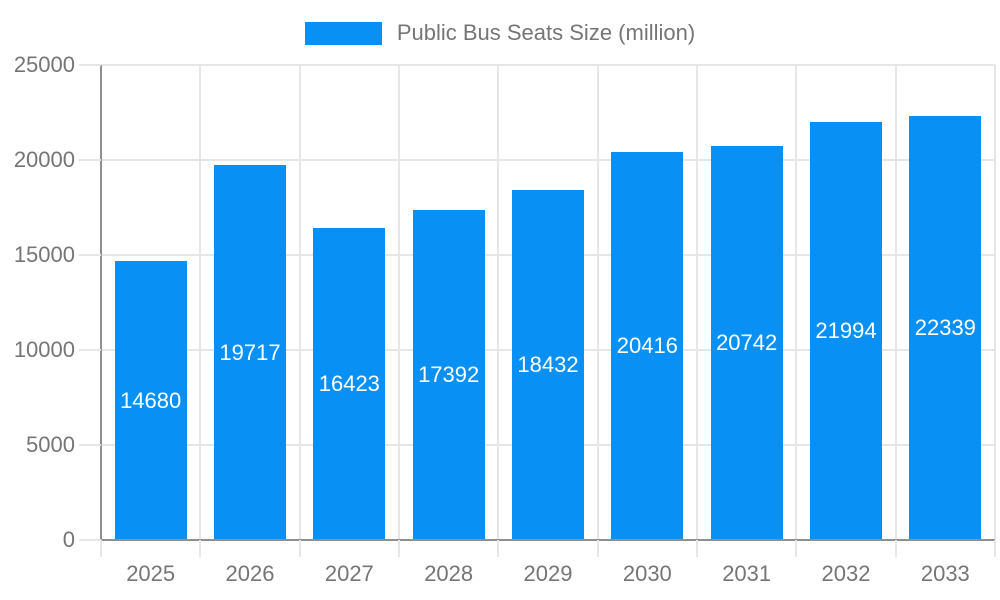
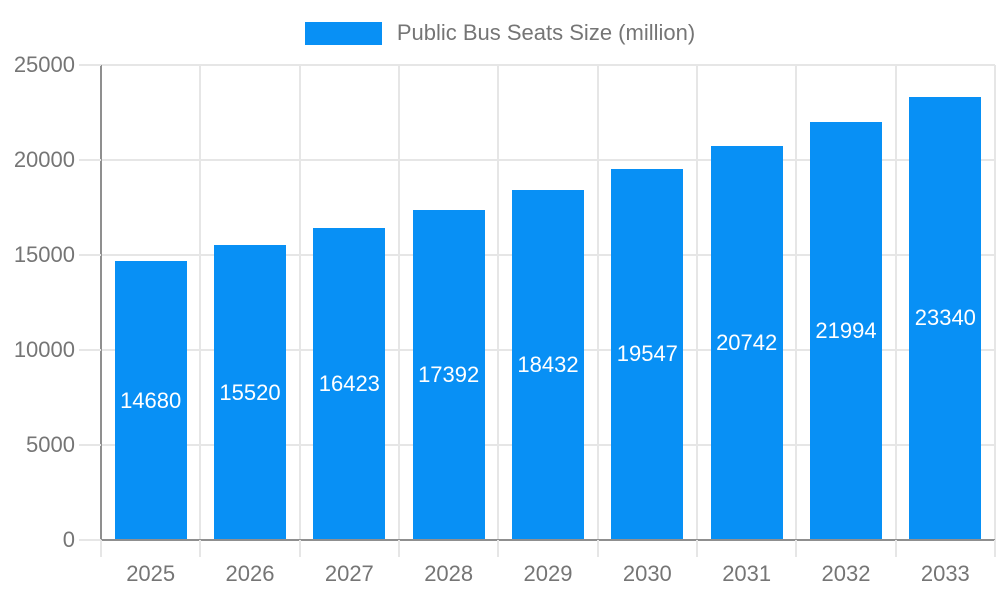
2026: 19717 -> 15520
2030: 20416 -> 19547
2033: 22339 -> 23340
